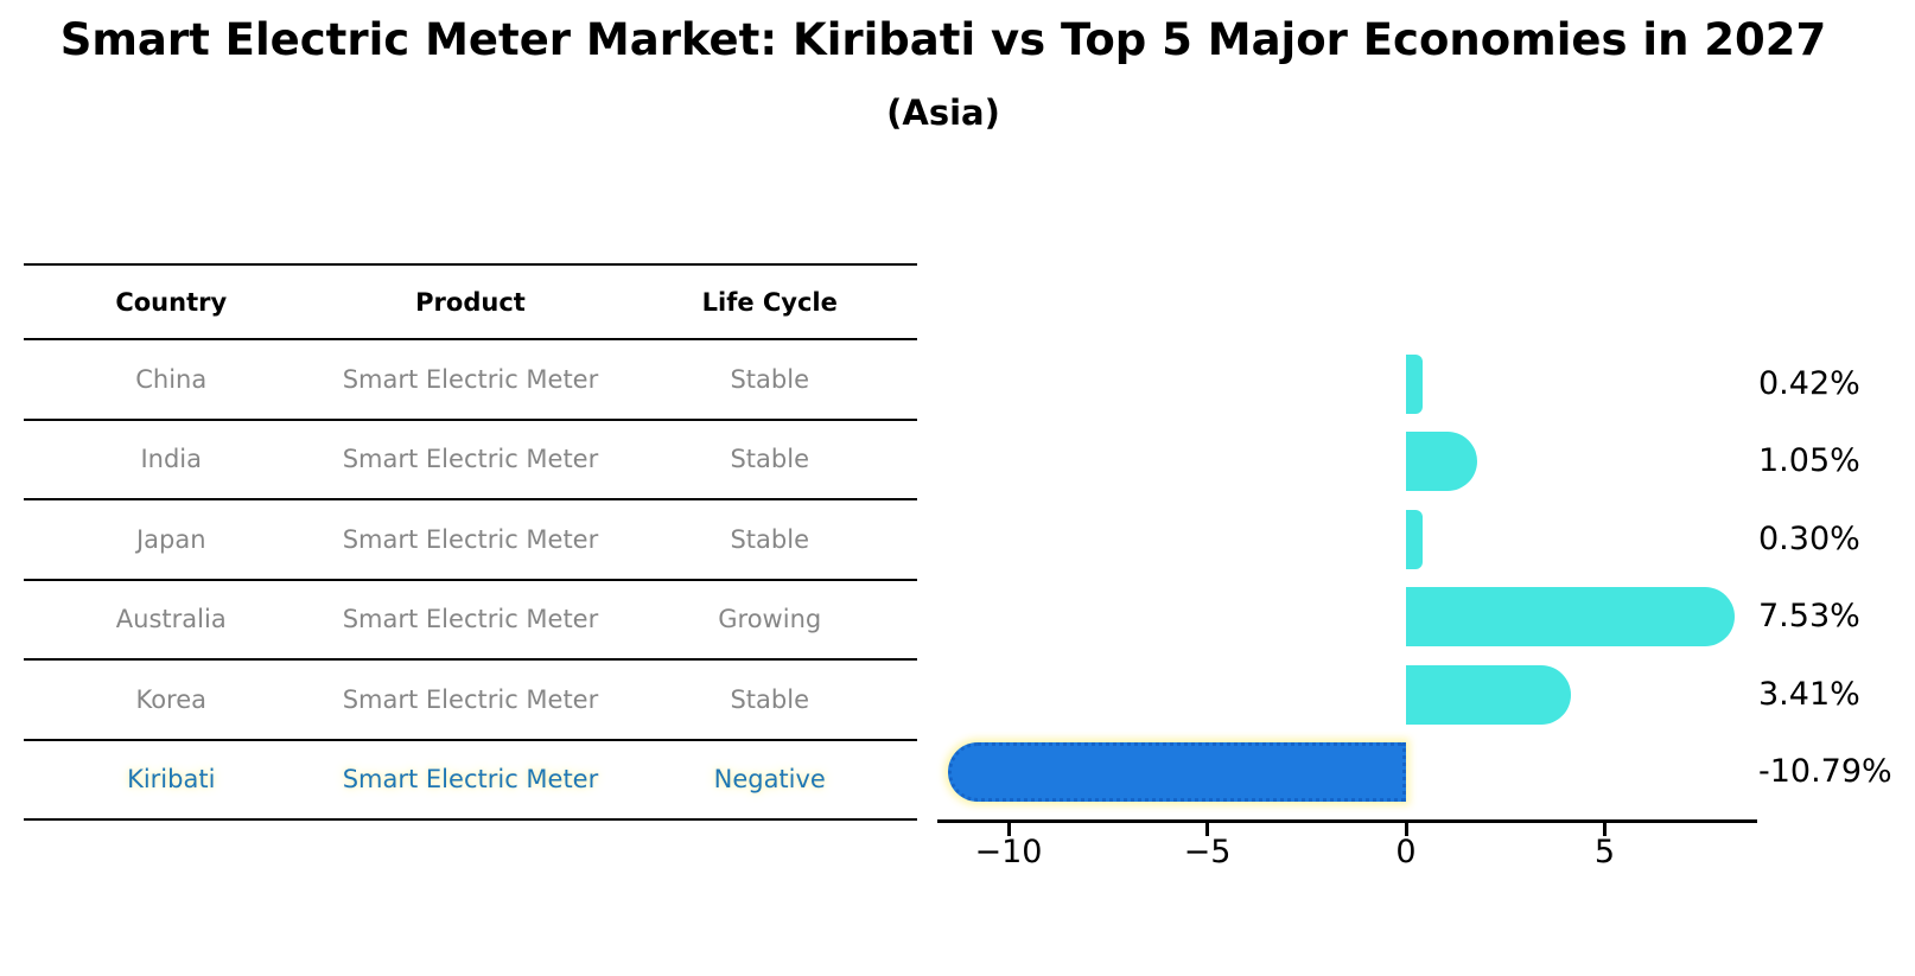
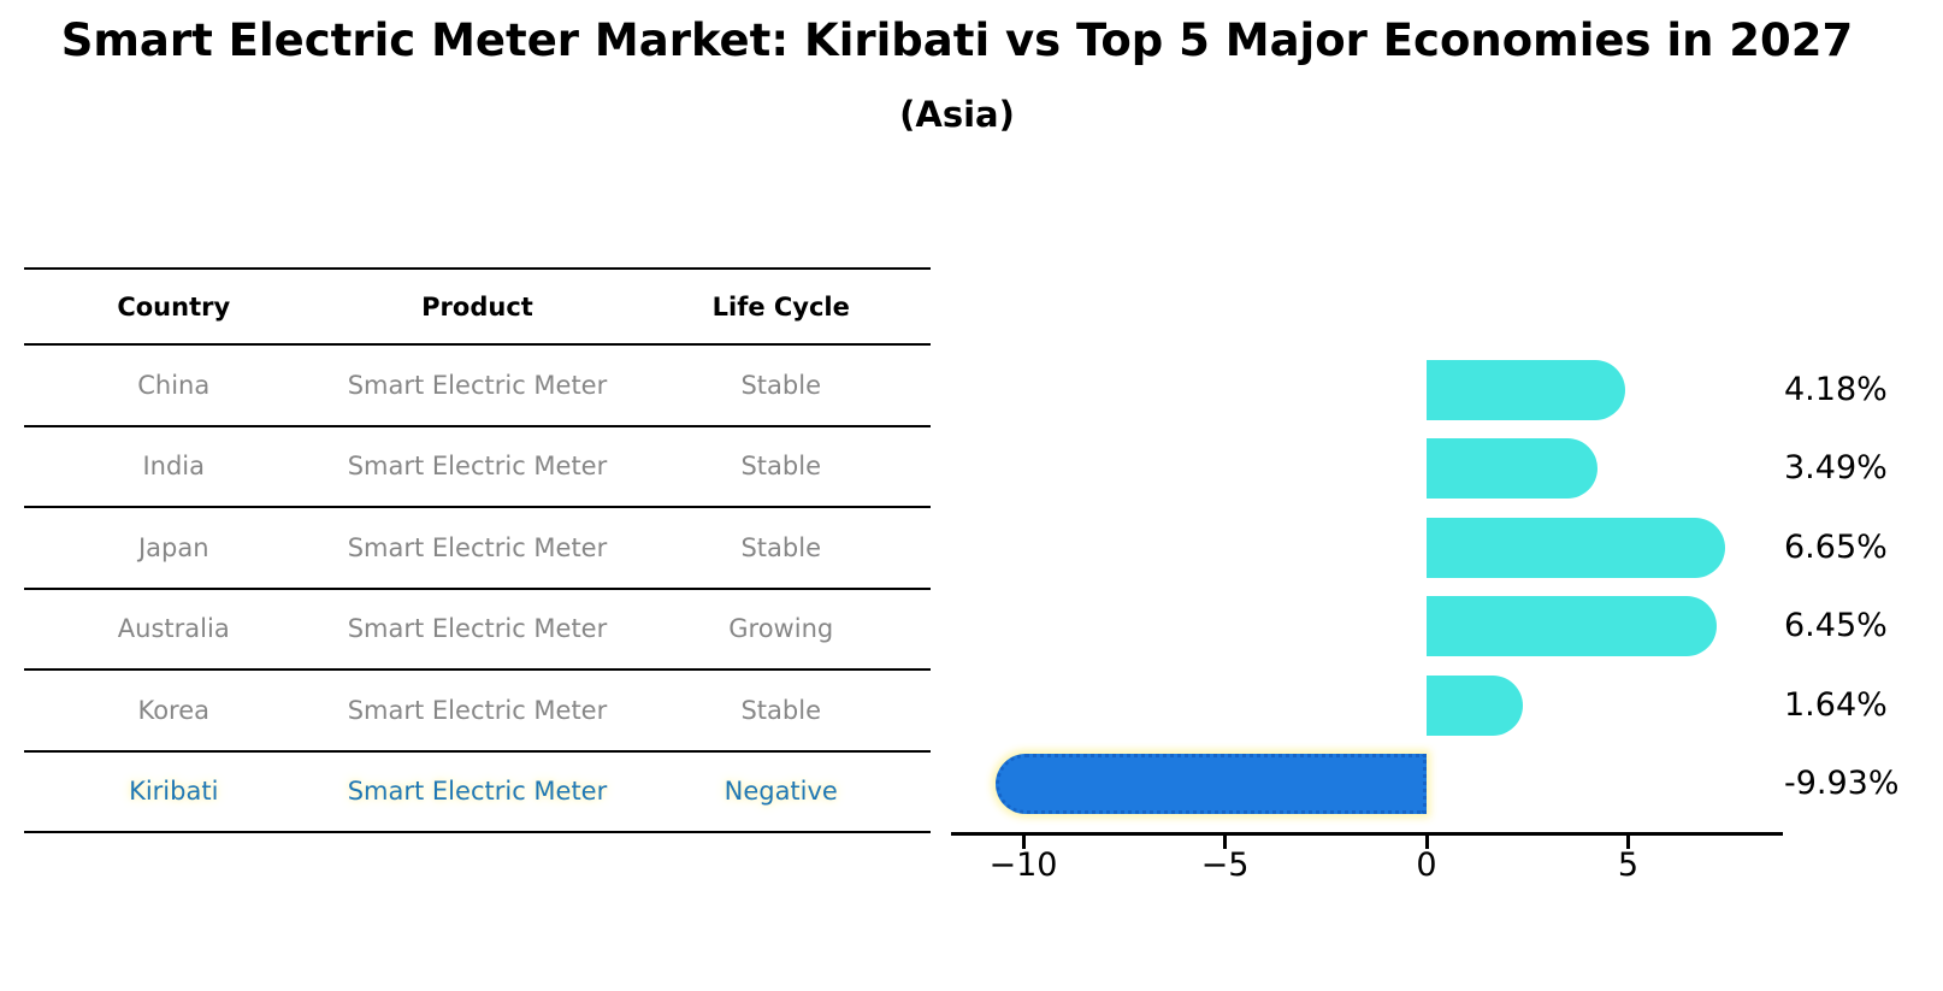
China: 0.42% -> 4.18%
India: 1.05% -> 3.49%
Japan: 0.30% -> 6.65%
Australia: 7.53% -> 6.45%
Korea: 3.41% -> 1.64%
Kiribati: -10.79% -> -9.93%
